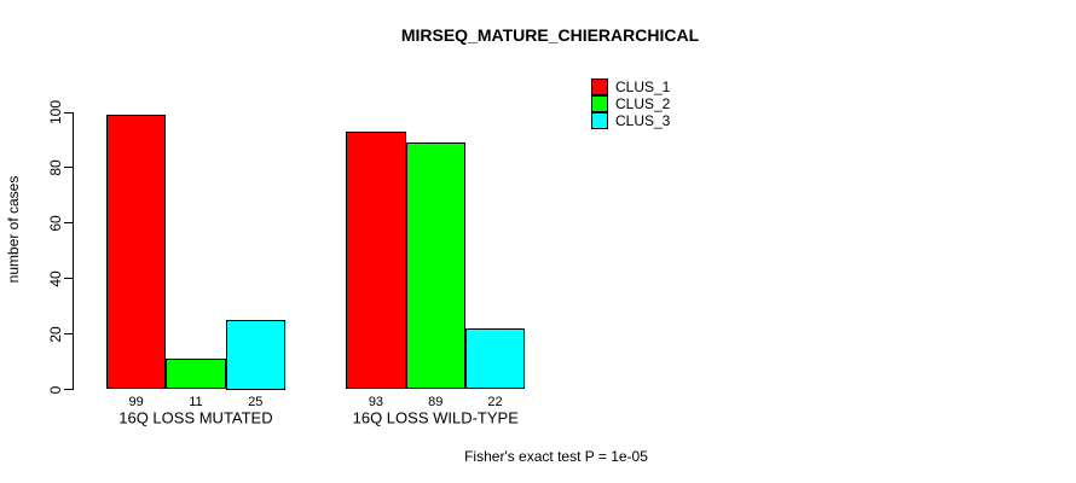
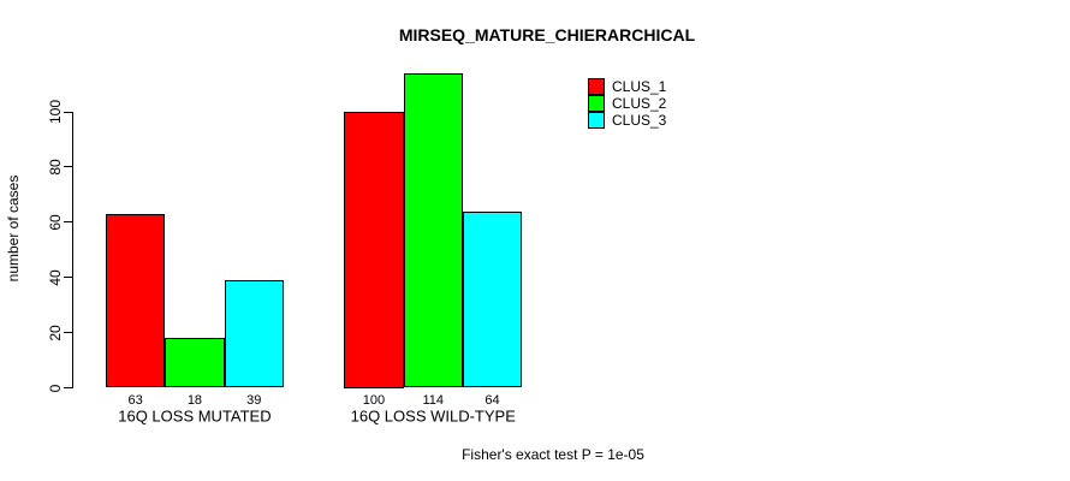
CLUS_1/16Q LOSS MUTATED: 99 -> 63
CLUS_2/16Q LOSS MUTATED: 11 -> 18
CLUS_3/16Q LOSS MUTATED: 25 -> 39
CLUS_1/16Q LOSS WILD-TYPE: 93 -> 100
CLUS_2/16Q LOSS WILD-TYPE: 89 -> 114
CLUS_3/16Q LOSS WILD-TYPE: 22 -> 64
